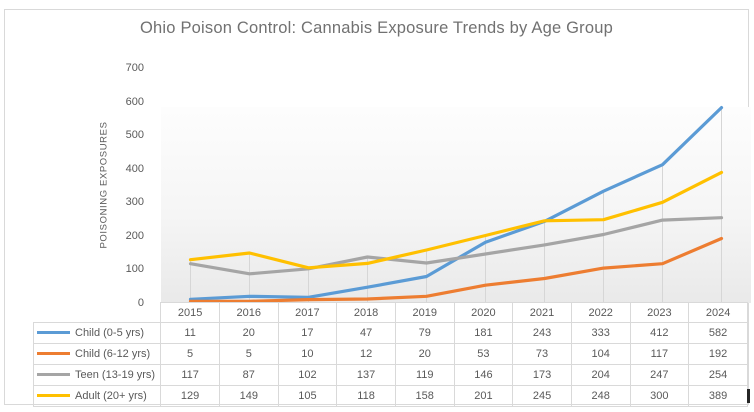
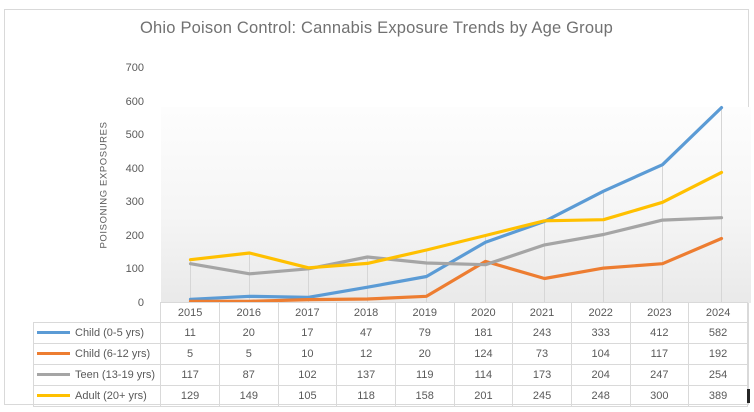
Child (6-12 yrs)/2020: 53 -> 124
Teen (13-19 yrs)/2020: 146 -> 114
